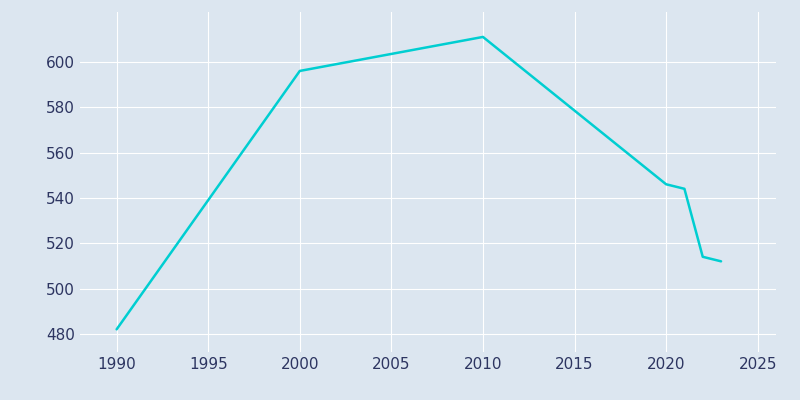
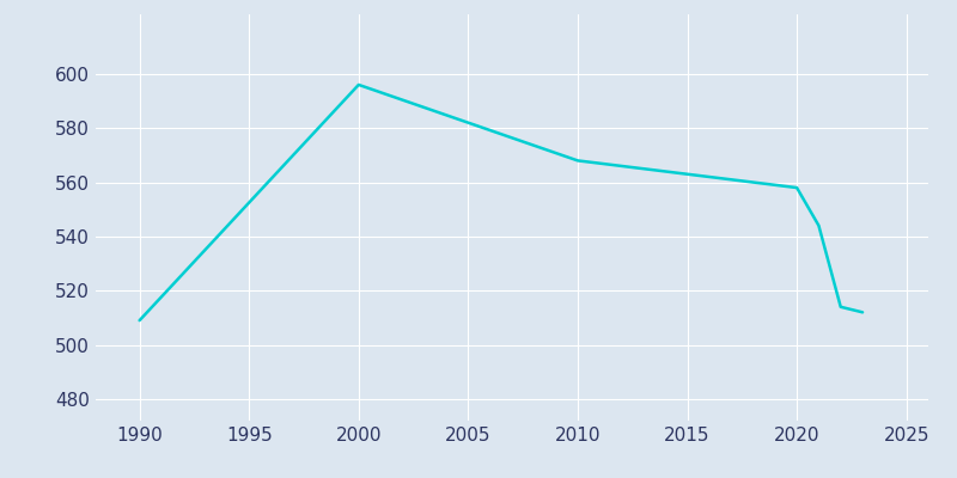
1990: 482 -> 509
2010: 611 -> 568
2020: 546 -> 558
